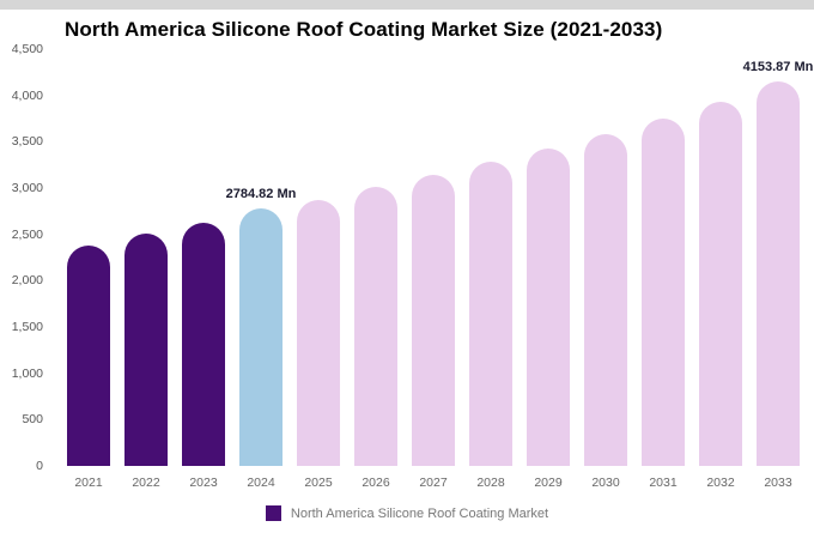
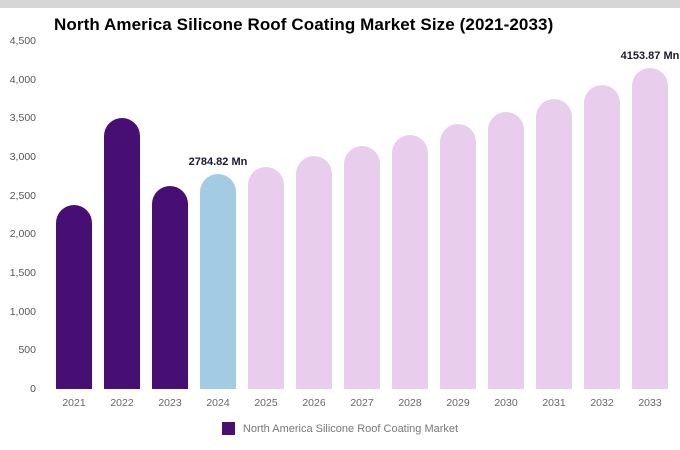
2022: 2500 -> 3500
